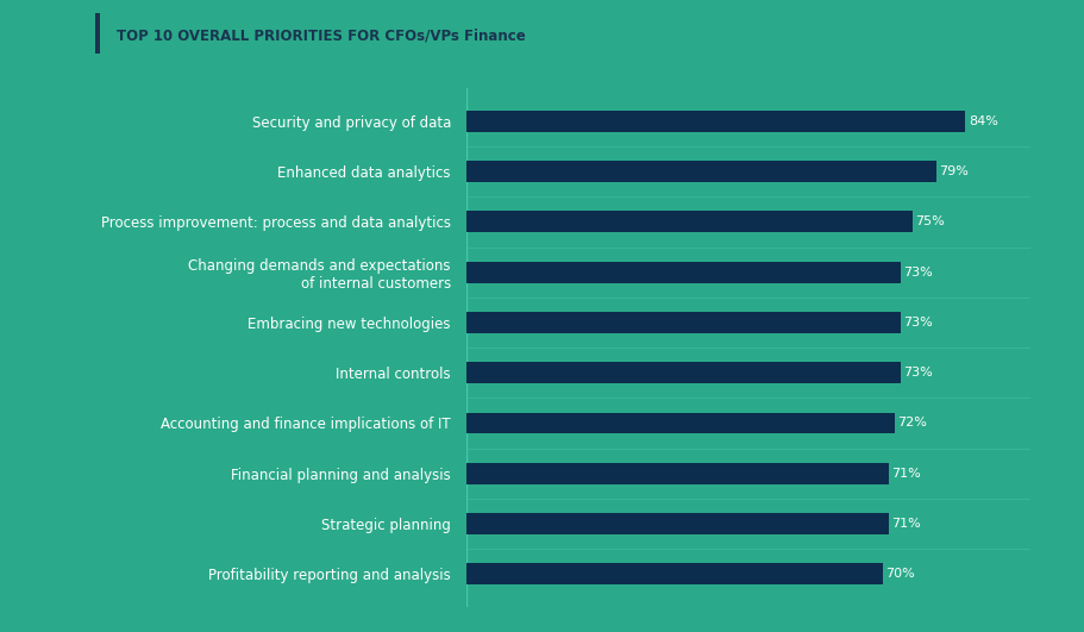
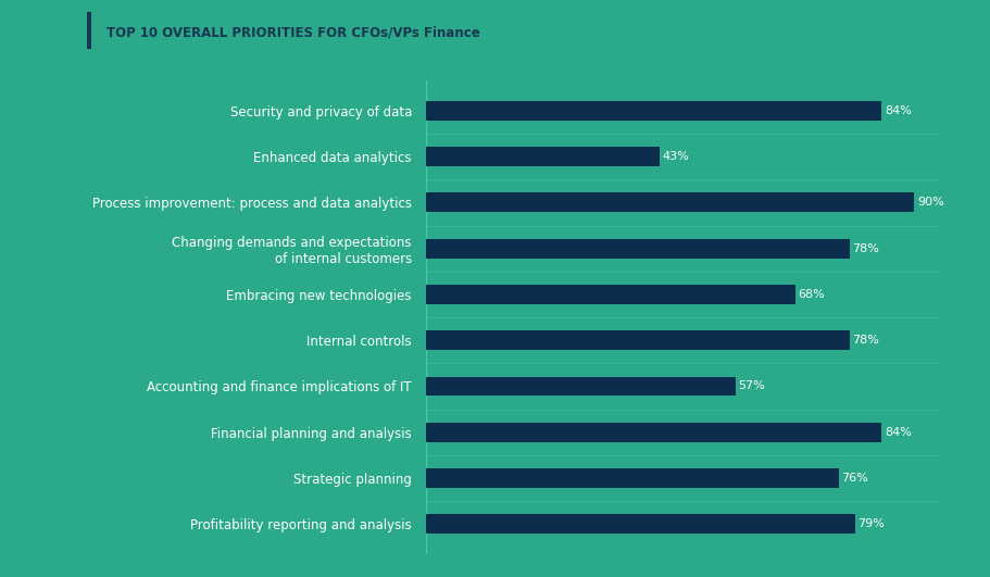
Enhanced data analytics: 79% -> 43%
Process improvement: process and data analytics: 75% -> 90%
Changing demands and expectations of internal customers: 73% -> 78%
Embracing new technologies: 73% -> 68%
Internal controls: 73% -> 78%
Accounting and finance implications of IT: 72% -> 57%
Financial planning and analysis: 71% -> 84%
Strategic planning: 71% -> 76%
Profitability reporting and analysis: 70% -> 79%
